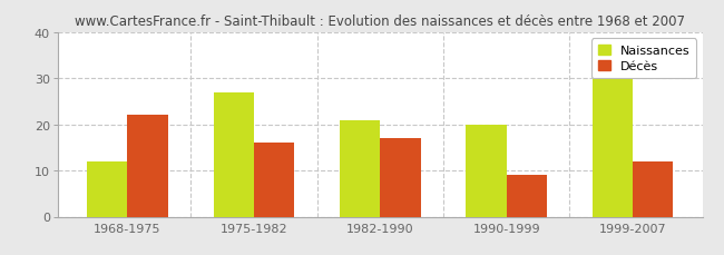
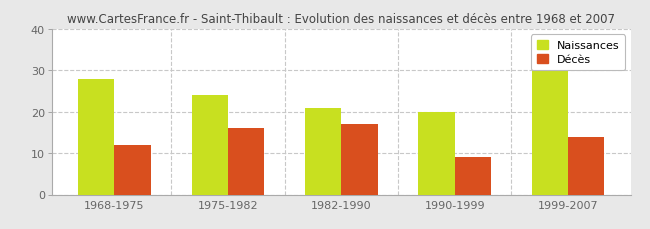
Naissances/1968-1975: 12 -> 28
Décès/1968-1975: 22 -> 12
Naissances/1975-1982: 27 -> 24
Décès/1999-2007: 12 -> 14
